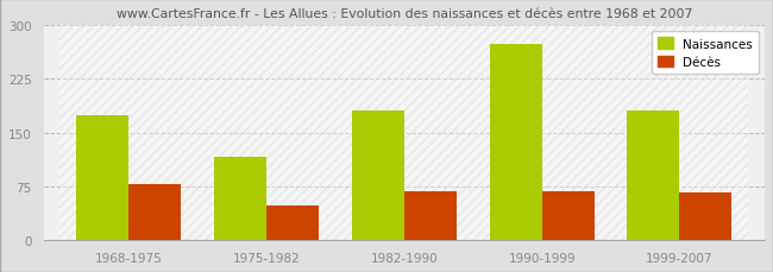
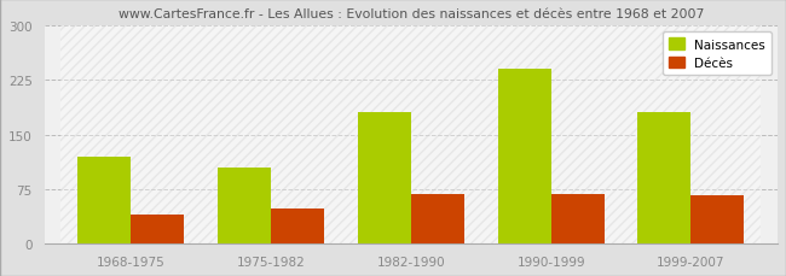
Naissances/1968-1975: 174 -> 120
Décès/1968-1975: 78 -> 40
Naissances/1975-1982: 116 -> 105
Naissances/1990-1999: 274 -> 240
